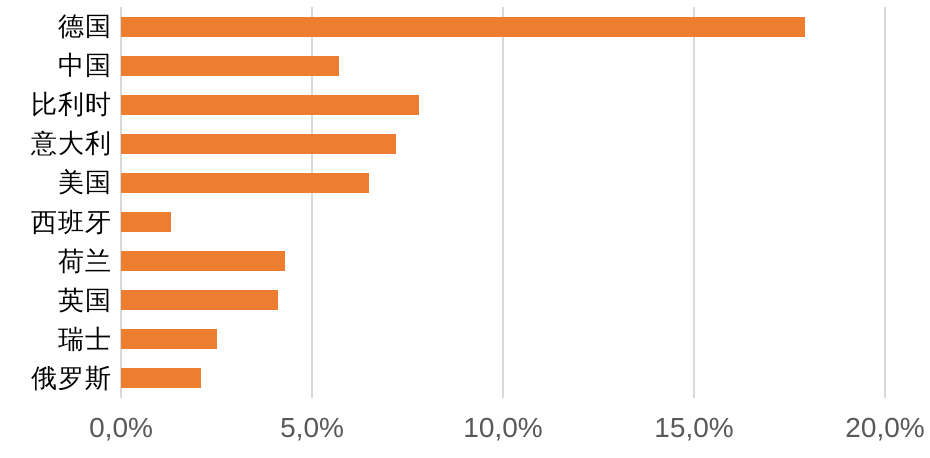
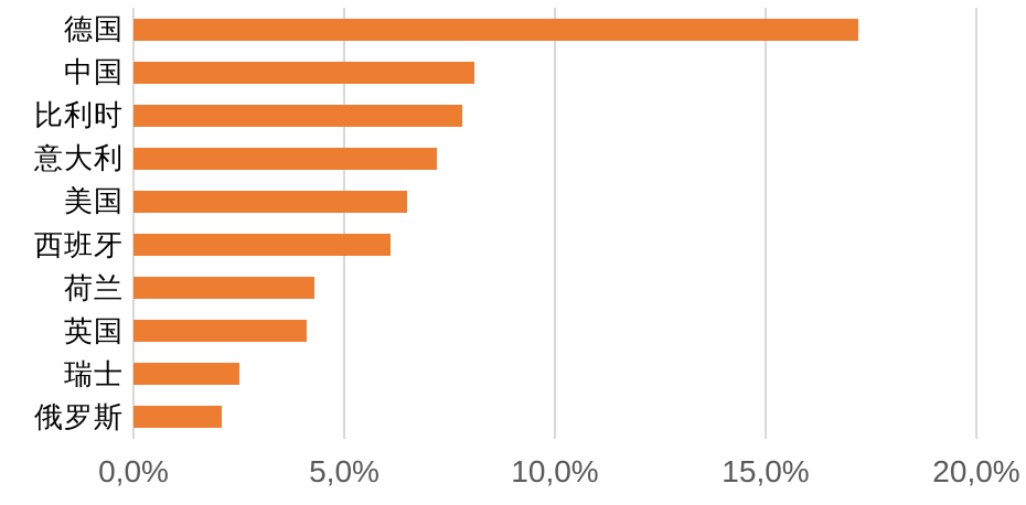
德国: 17,9% -> 17,2%
中国: 5,7% -> 8,1%
西班牙: 1,3% -> 6,1%
